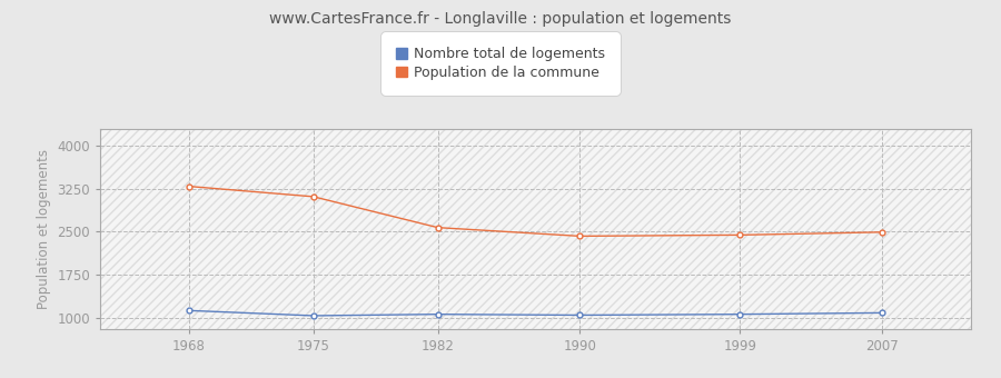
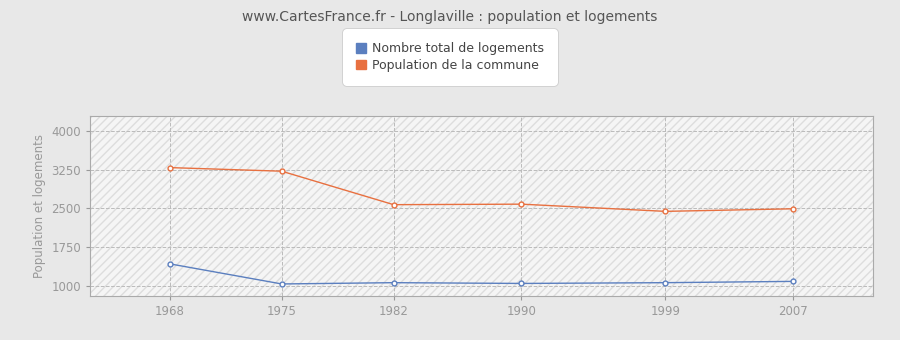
Nombre total de logements/1968: 1120 -> 1420
Population de la commune/1975: 3110 -> 3220
Population de la commune/1990: 2420 -> 2580
